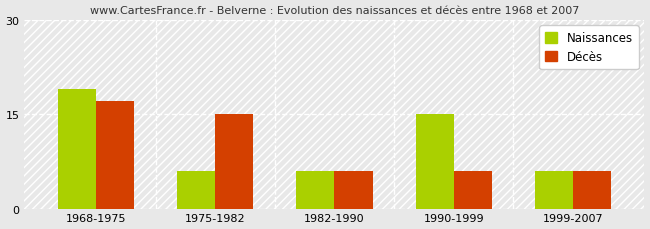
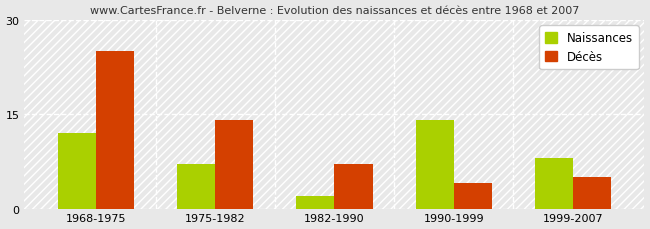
Naissances/1968-1975: 19 -> 12
Décès/1968-1975: 17 -> 25
Naissances/1975-1982: 6 -> 7
Décès/1975-1982: 15 -> 14
Naissances/1982-1990: 6 -> 2
Décès/1982-1990: 6 -> 7
Naissances/1990-1999: 15 -> 14
Décès/1990-1999: 6 -> 4
Naissances/1999-2007: 6 -> 8
Décès/1999-2007: 6 -> 5
